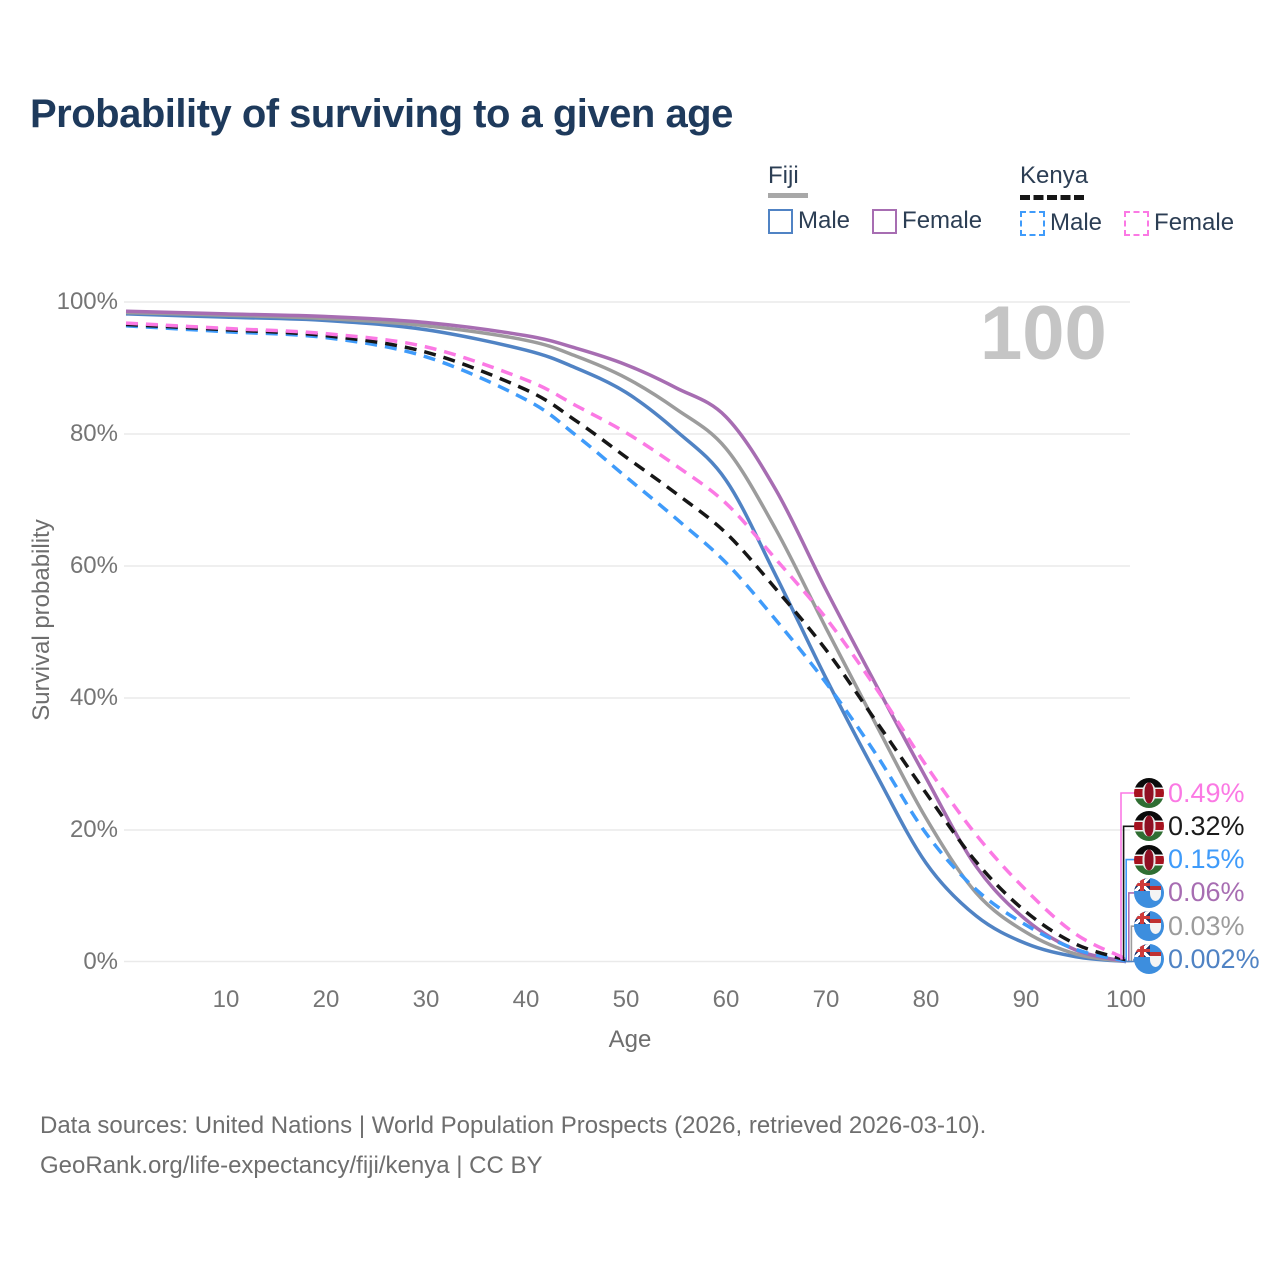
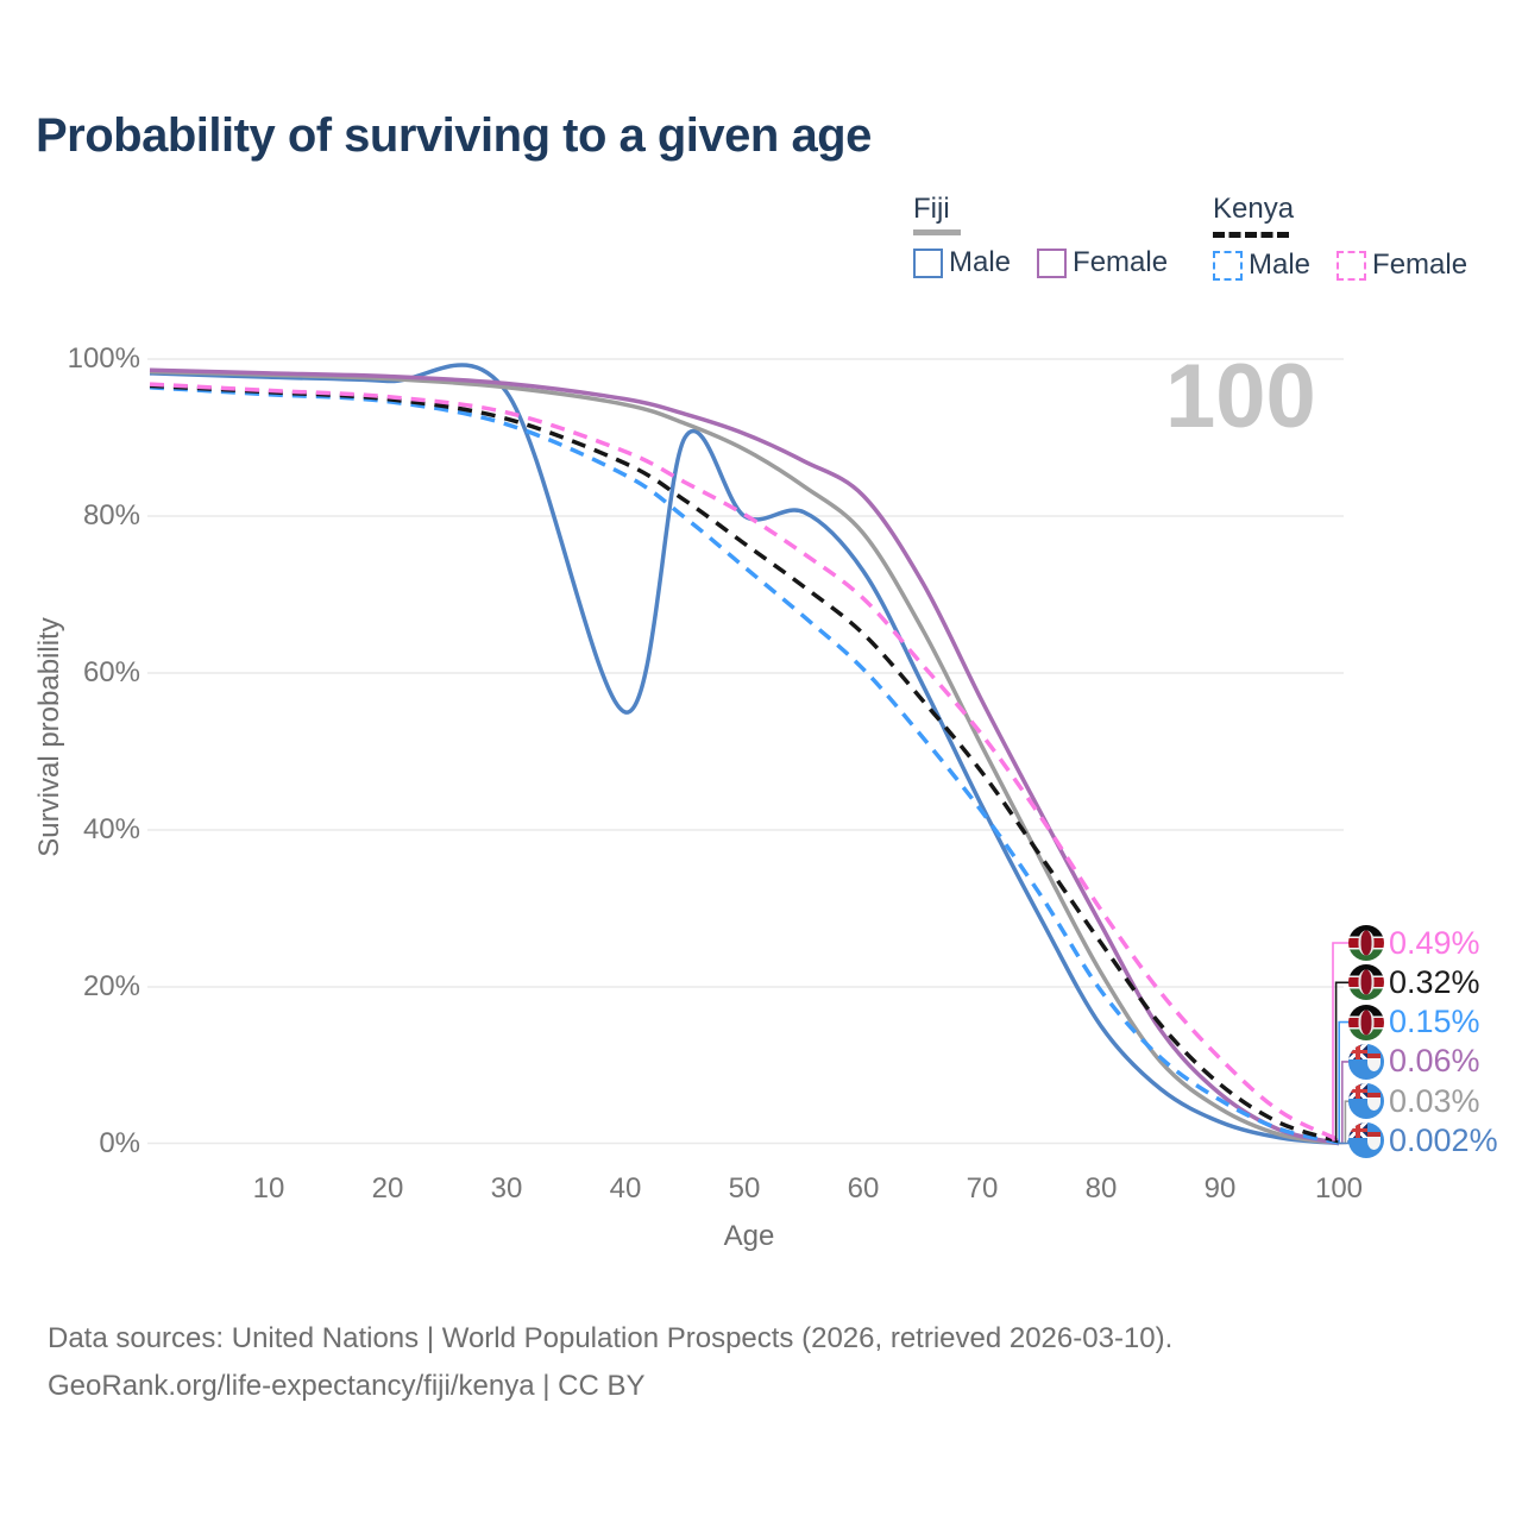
Fiji Male/40: 93% -> 55%
Fiji Male/50: 86% -> 80%
